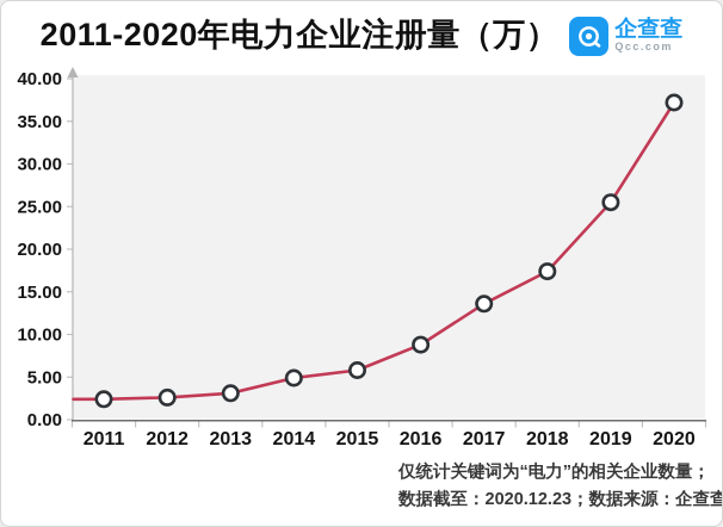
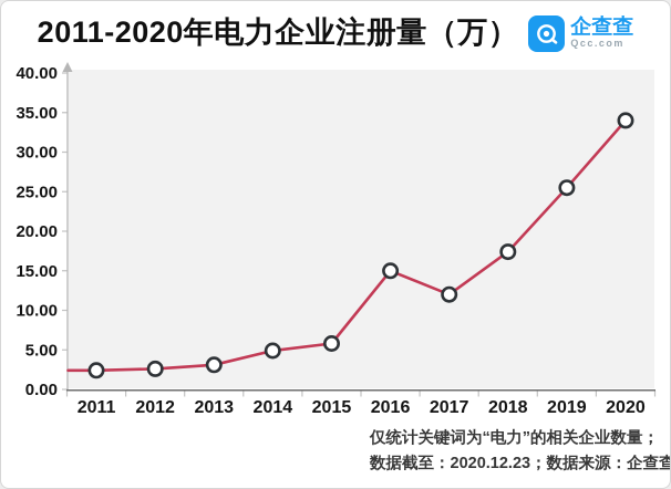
2016: 9 -> 15
2017: 14 -> 12
2020: 37 -> 34
